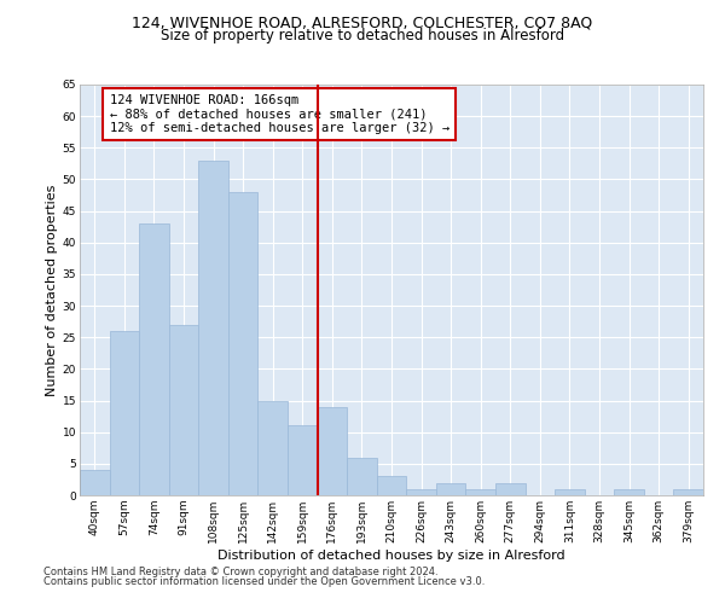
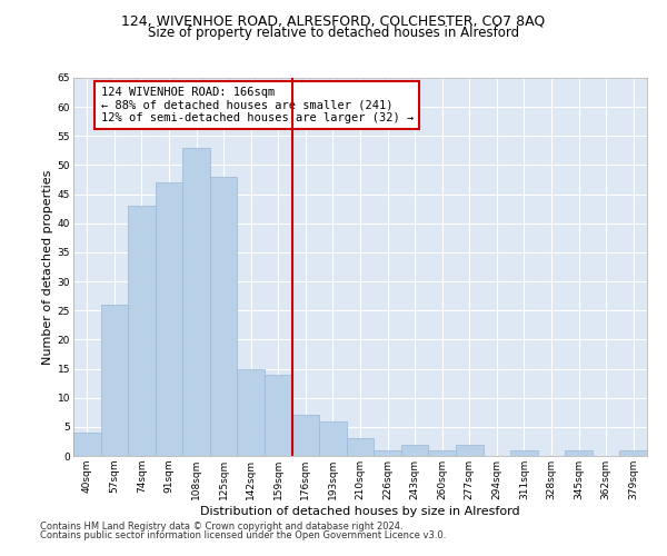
91sqm: 27 -> 47
159sqm: 11 -> 14
176sqm: 14 -> 7
